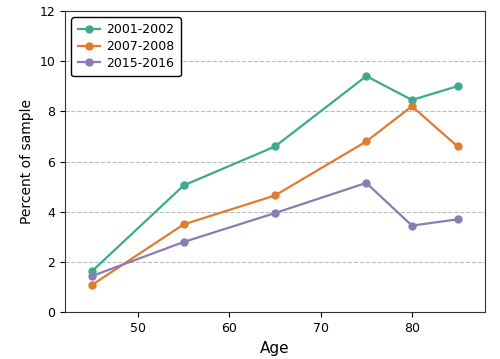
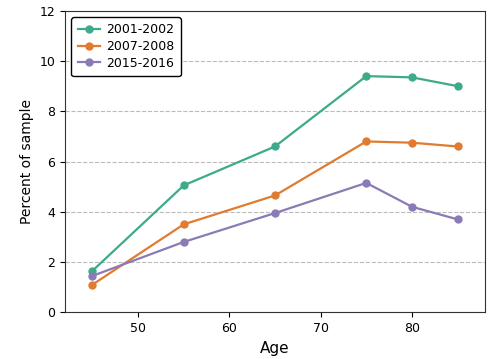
2001-2002/80: 8.45 -> 9.35
2007-2008/80: 8.20 -> 6.75
2015-2016/80: 3.45 -> 4.20
